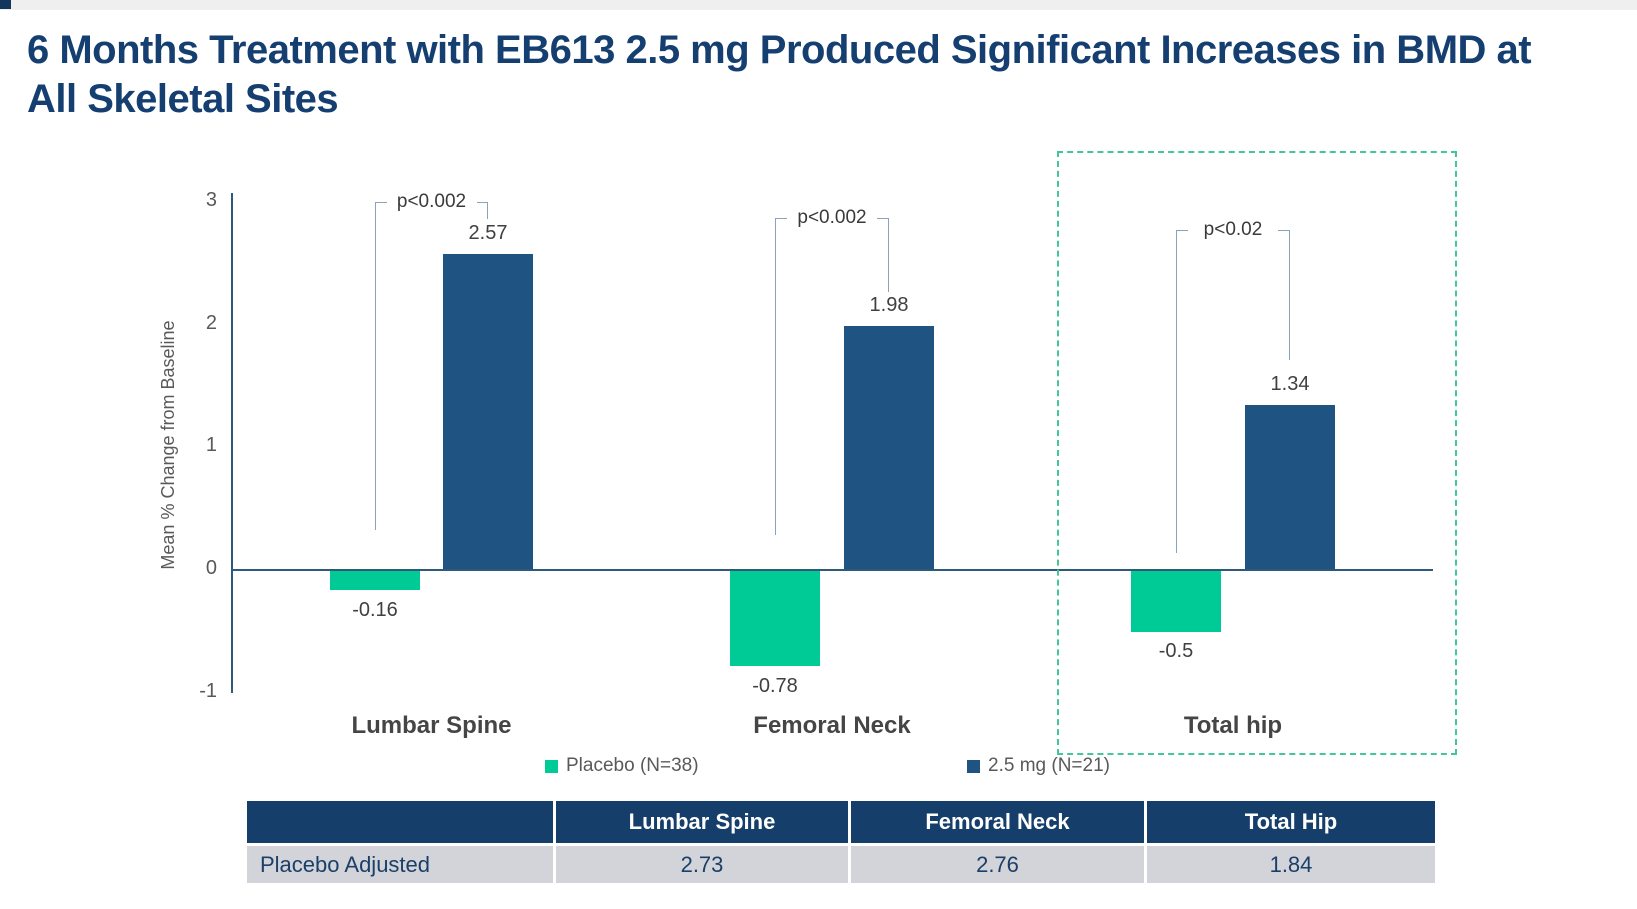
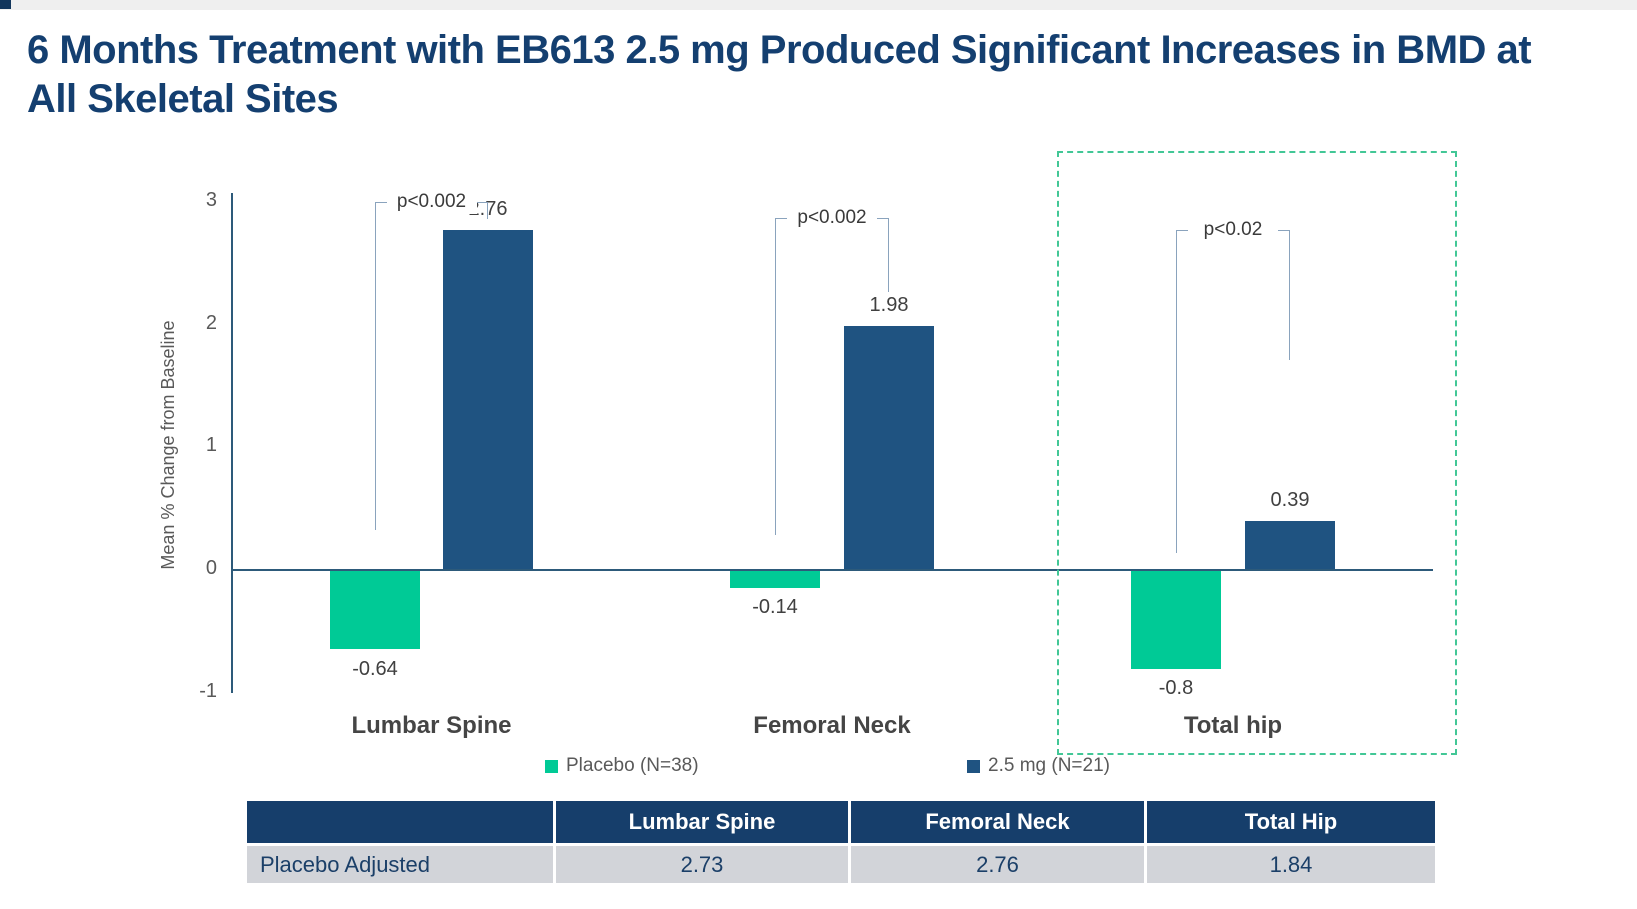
Placebo (N=38)/Lumbar Spine: -0.16 -> -0.64
2.5 mg (N=21)/Lumbar Spine: 2.57 -> 2.76
Placebo (N=38)/Femoral Neck: -0.78 -> -0.14
Placebo (N=38)/Total hip: -0.5 -> -0.8
2.5 mg (N=21)/Total hip: 1.34 -> 0.39
